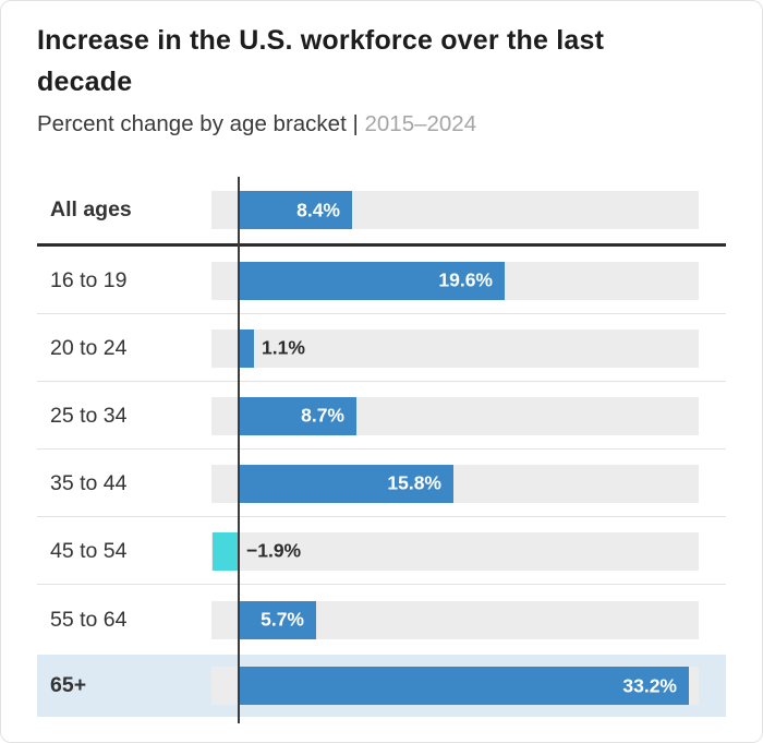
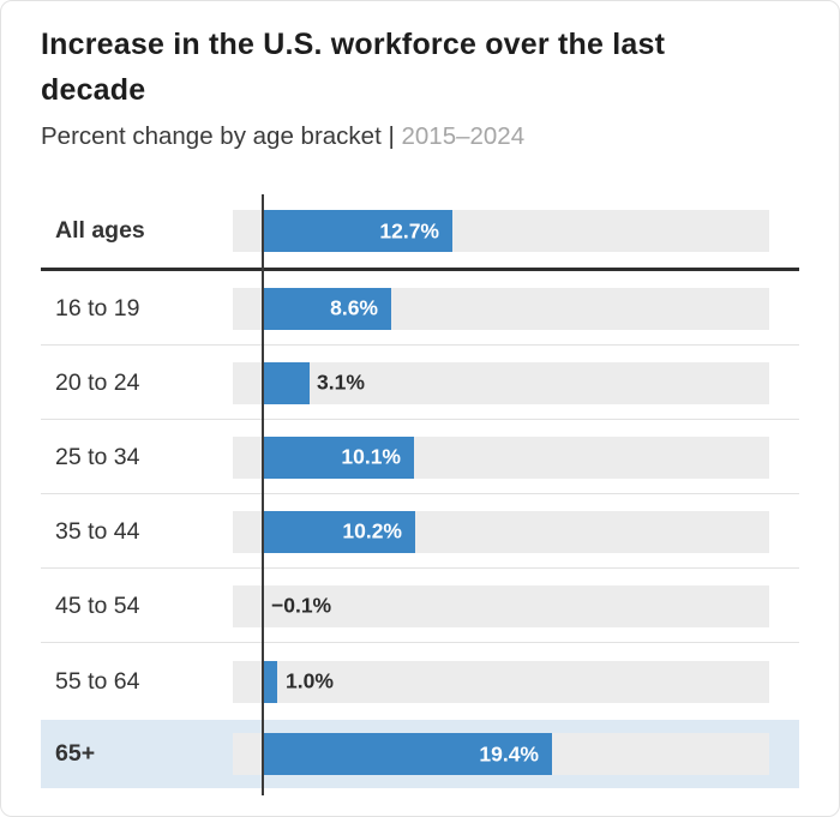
All ages: 8.4% -> 12.7%
16 to 19: 19.6% -> 8.6%
20 to 24: 1.1% -> 3.1%
25 to 34: 8.7% -> 10.1%
35 to 44: 15.8% -> 10.2%
45 to 54: −1.9% -> −0.1%
55 to 64: 5.7% -> 1.0%
65+: 33.2% -> 19.4%
